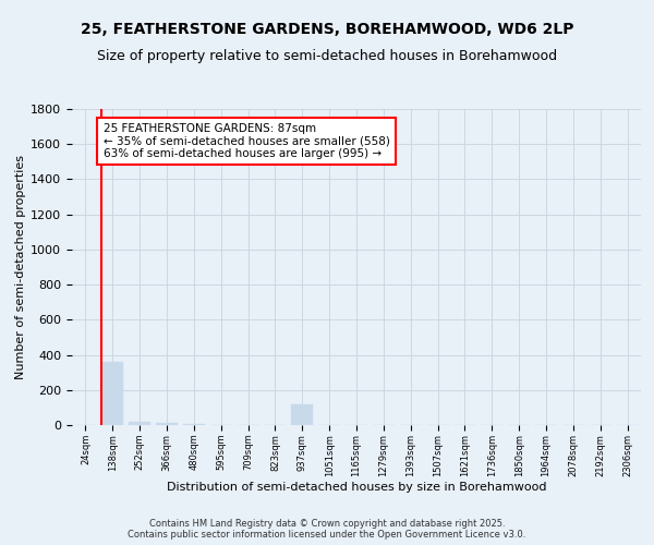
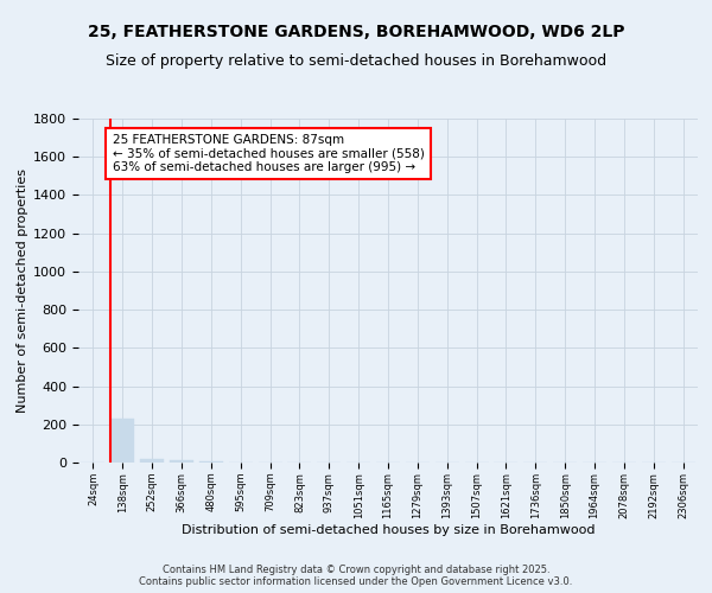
138sqm: 360 -> 230
937sqm: 120 -> 0
